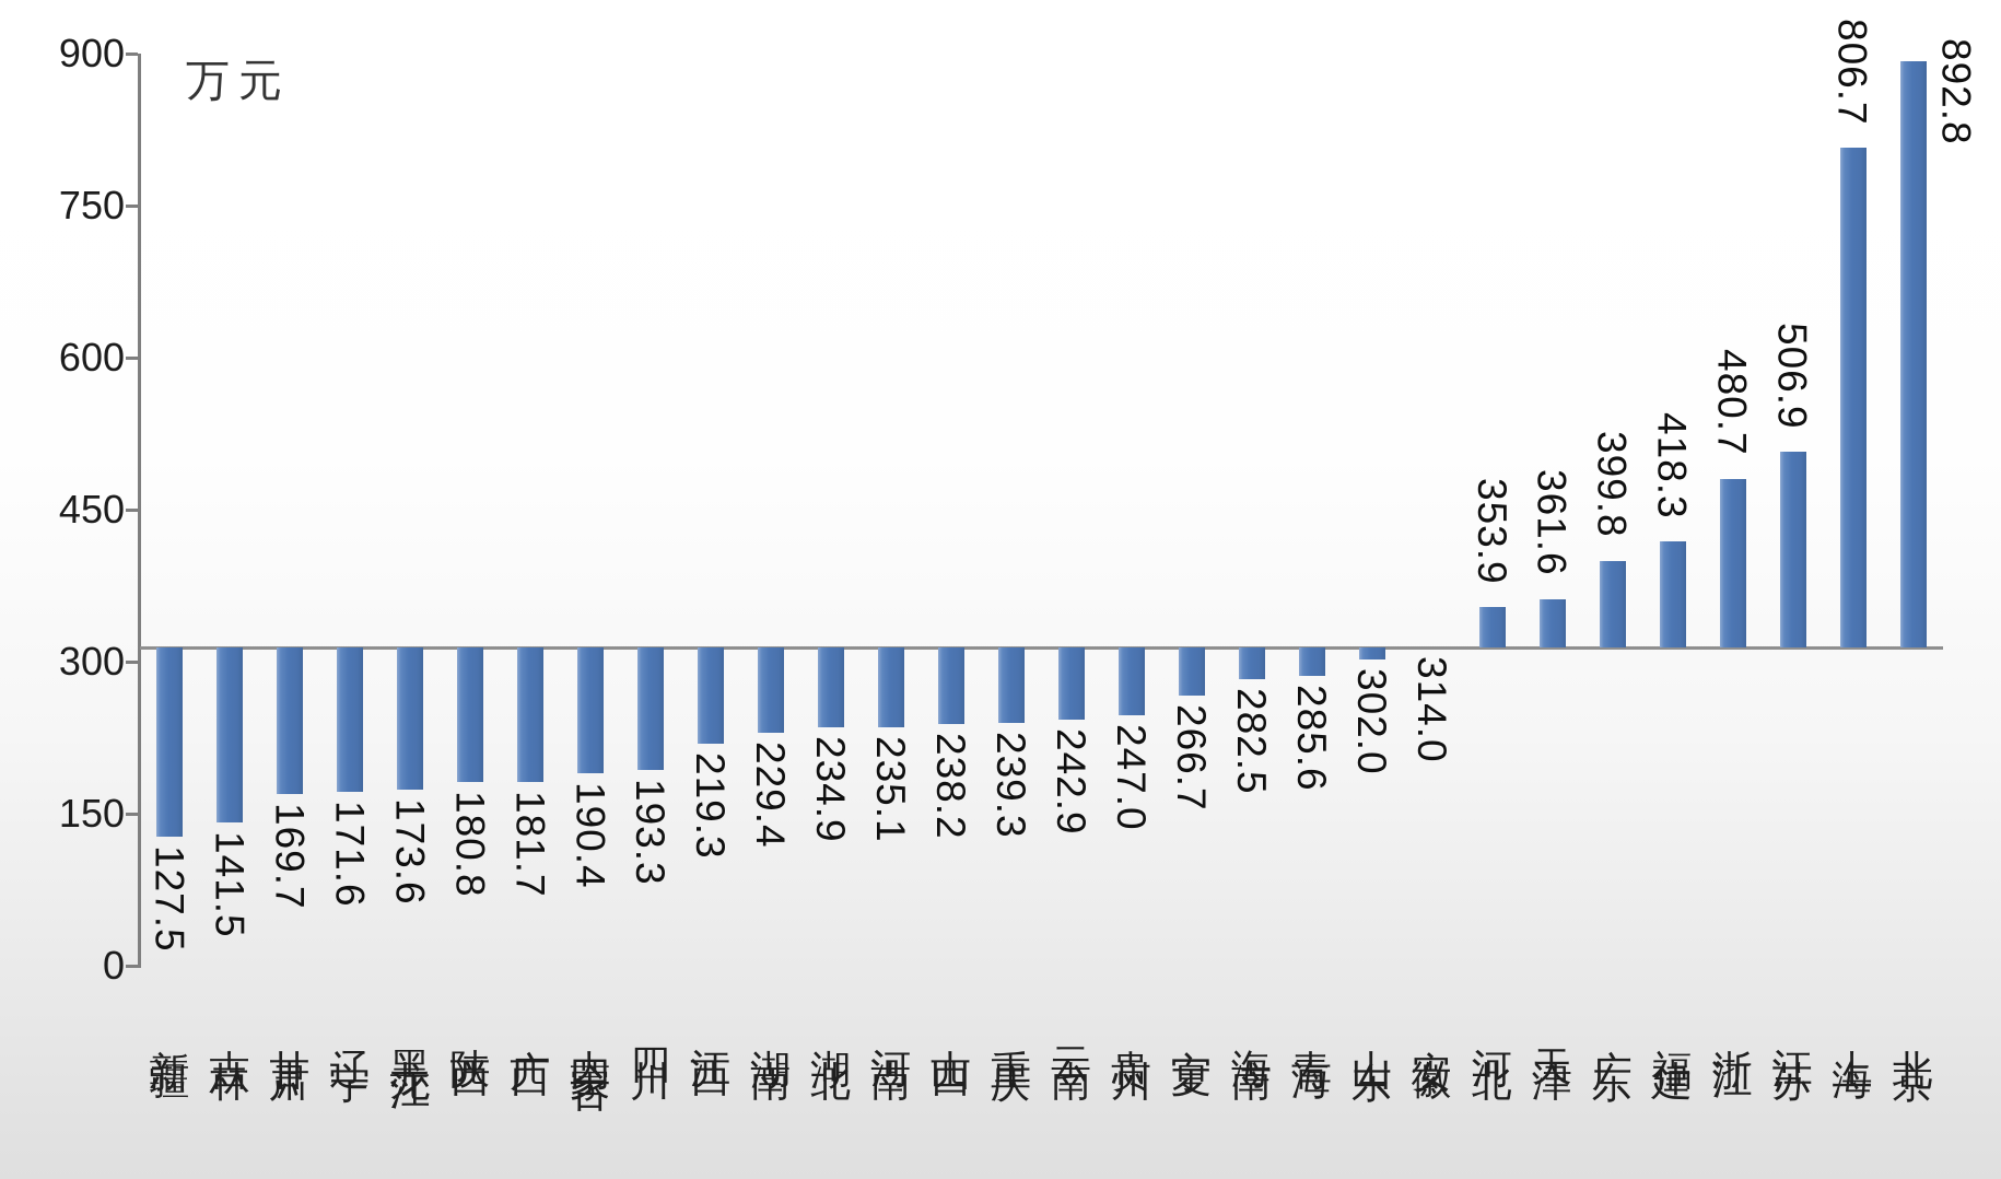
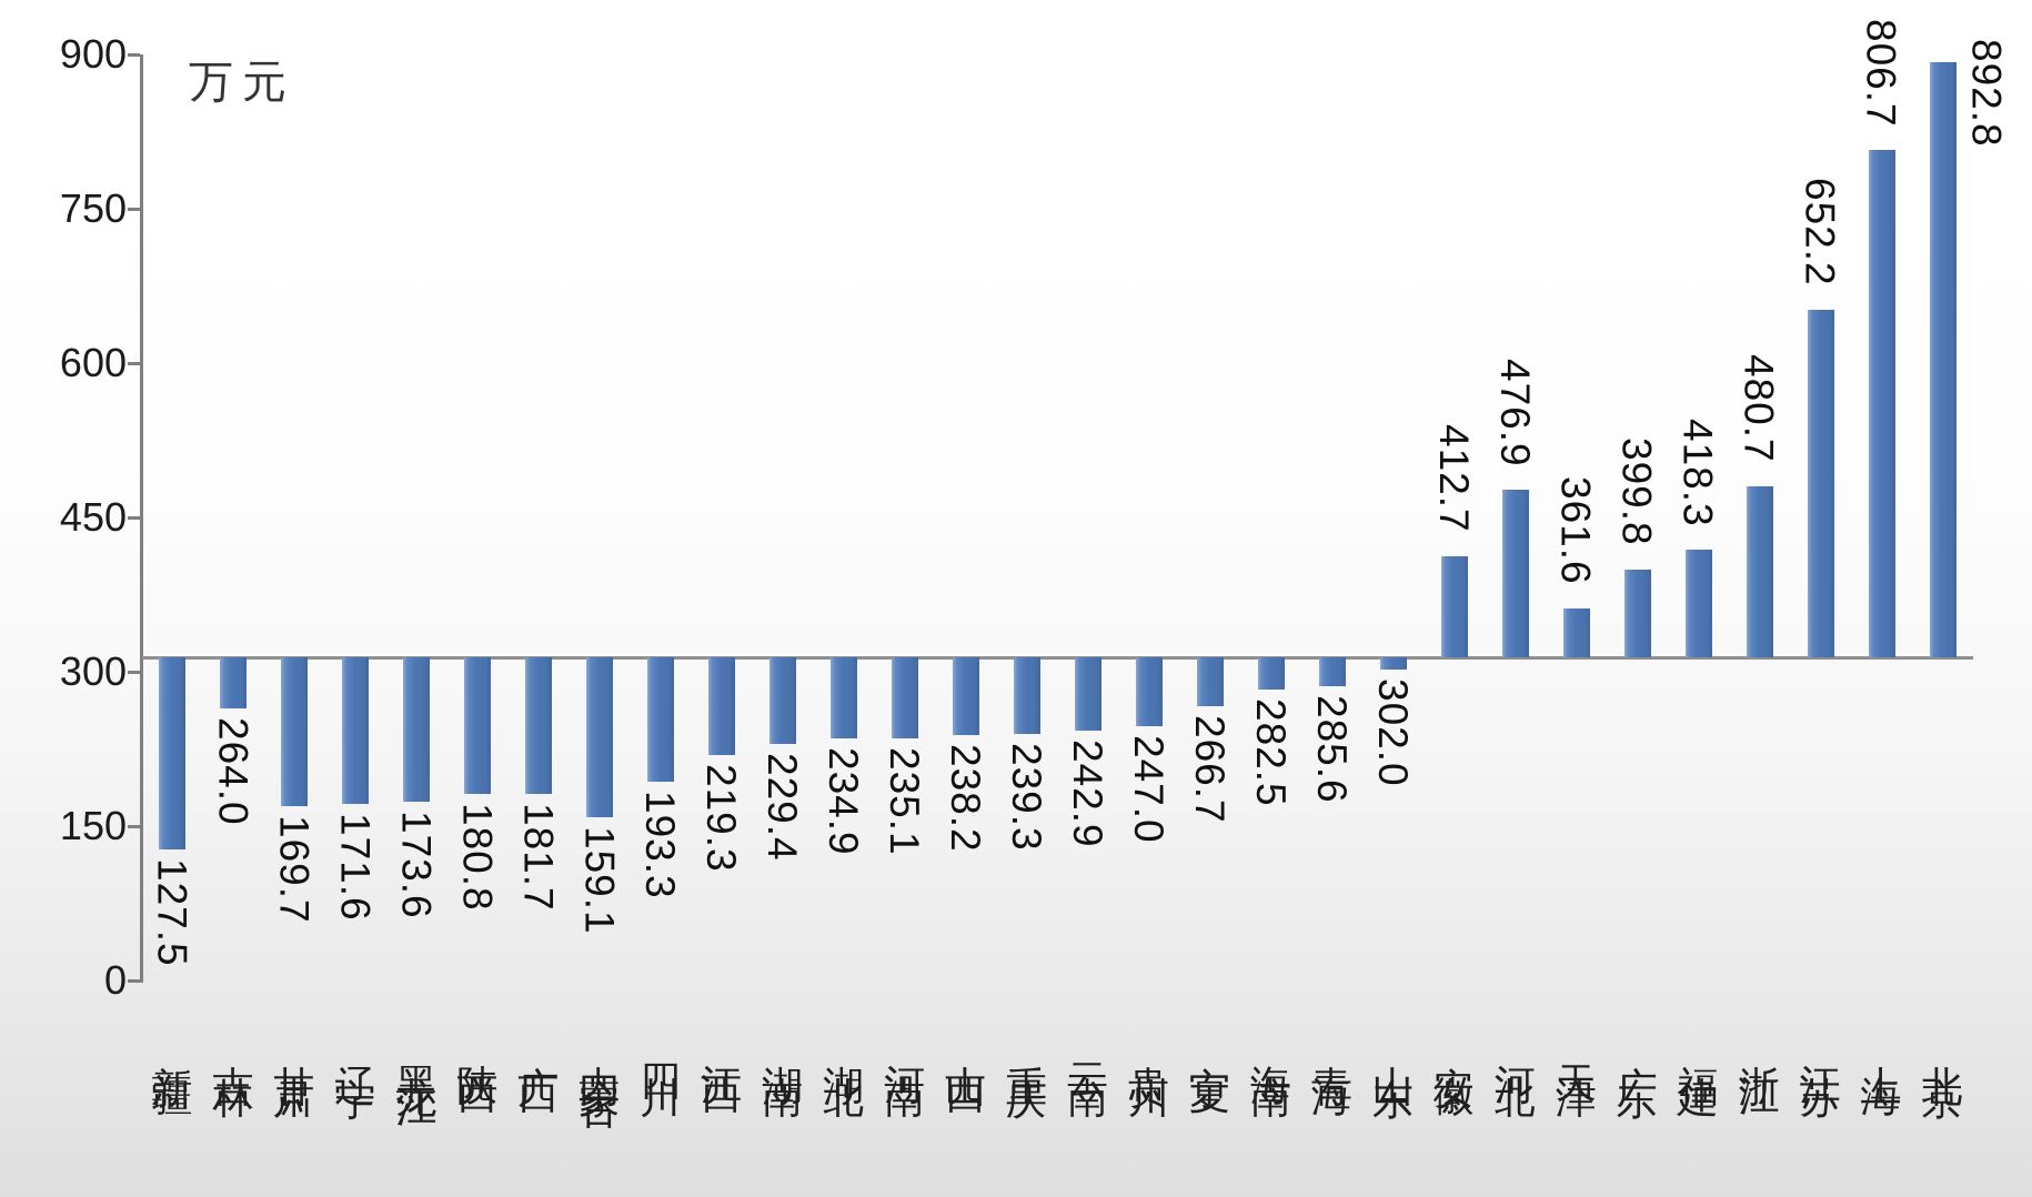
吉林: 141.5 -> 264.0
内蒙古: 190.4 -> 159.1
安徽: 314.0 -> 412.7
河北: 353.9 -> 476.9
江苏: 506.9 -> 652.2
